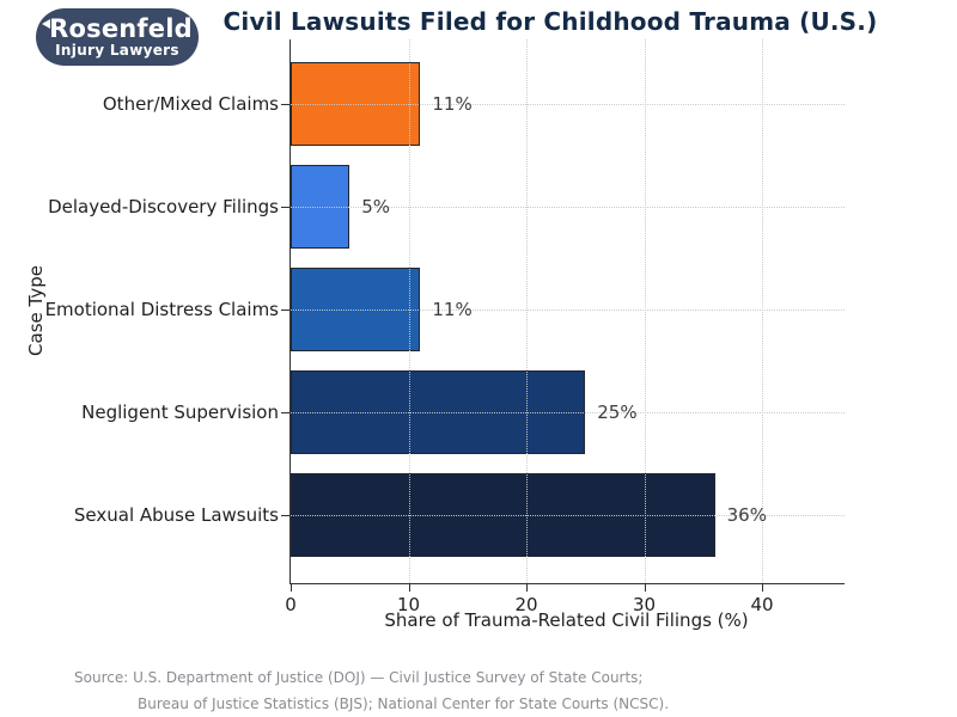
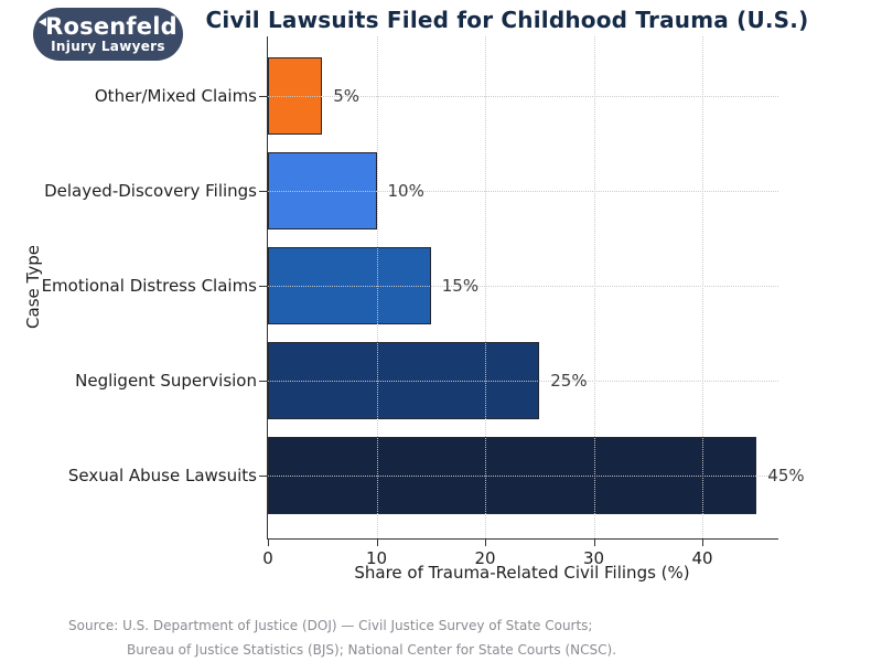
Other/Mixed Claims: 11% -> 5%
Delayed-Discovery Filings: 5% -> 10%
Emotional Distress Claims: 11% -> 15%
Sexual Abuse Lawsuits: 36% -> 45%
